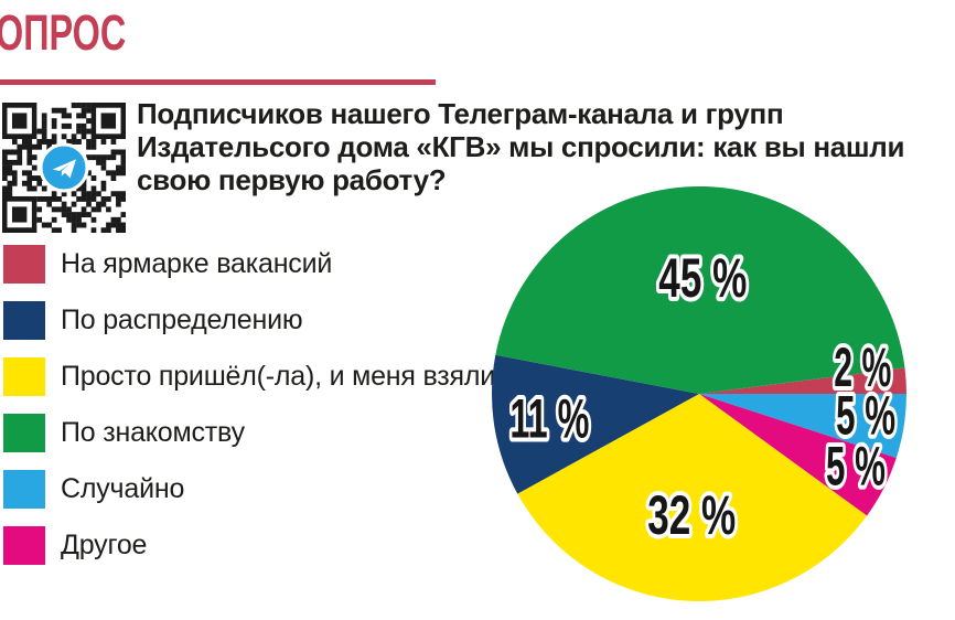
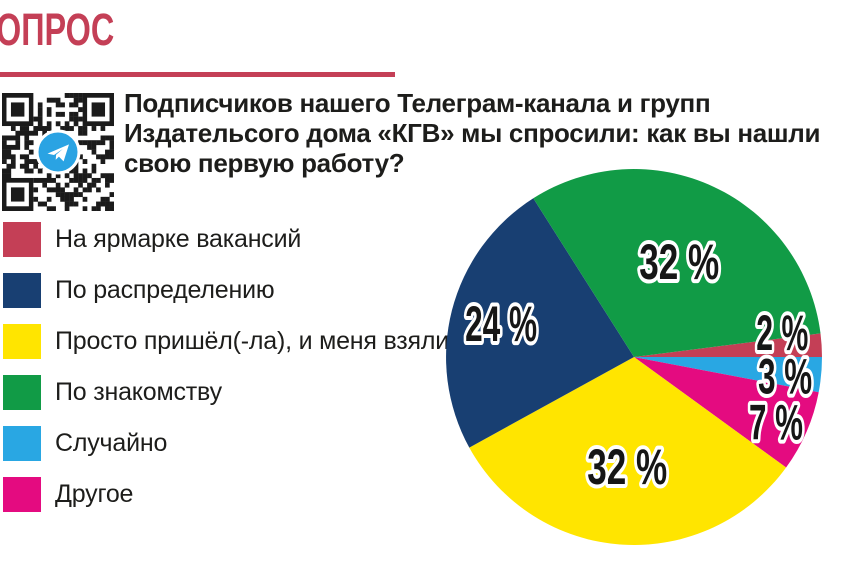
Случайно: 5 -> 3
Другое: 5 -> 7
По распределению: 11 -> 24
По знакомству: 45 -> 32
